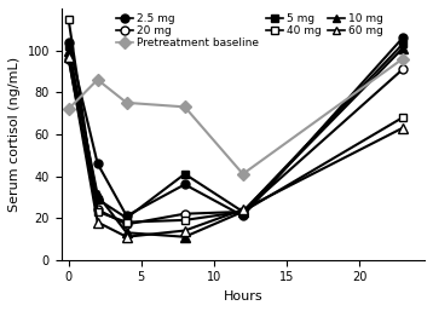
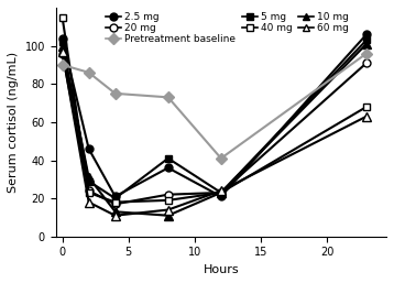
Pretreatment baseline/0: 72 -> 90
